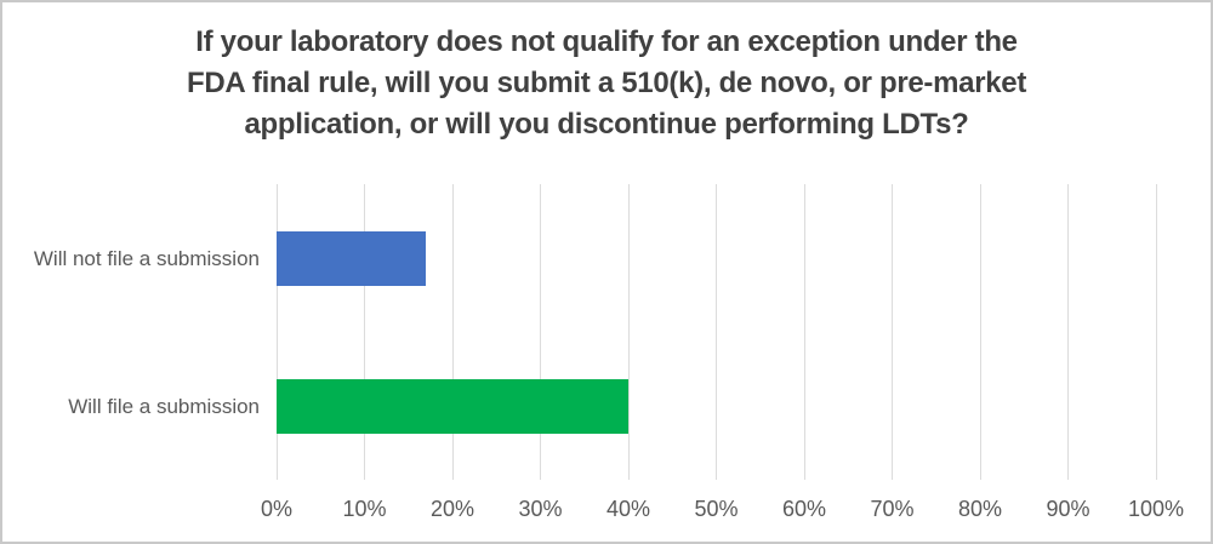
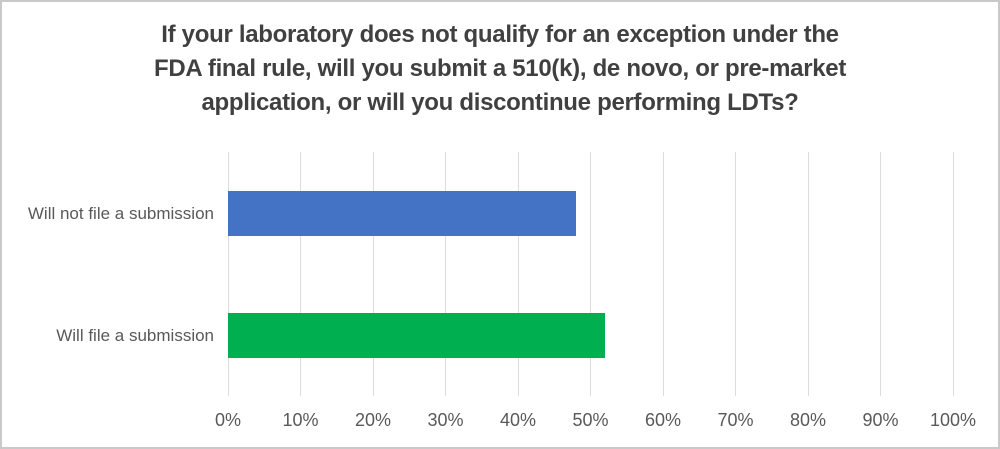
Will not file a submission: 17% -> 48%
Will file a submission: 40% -> 52%
